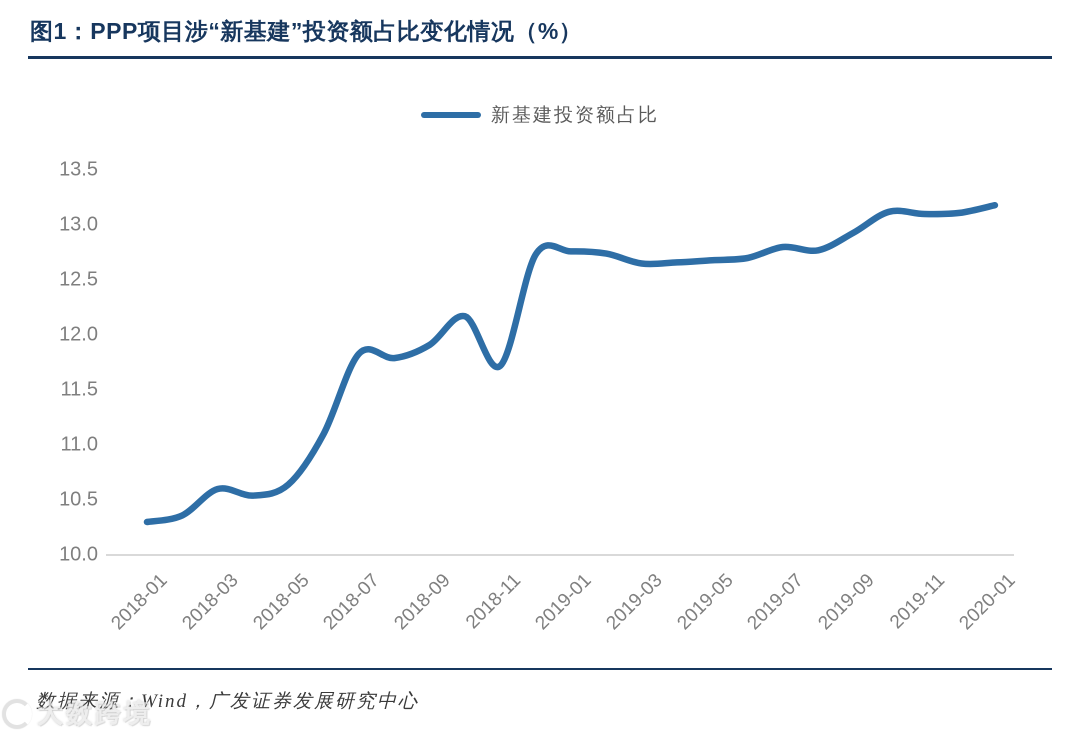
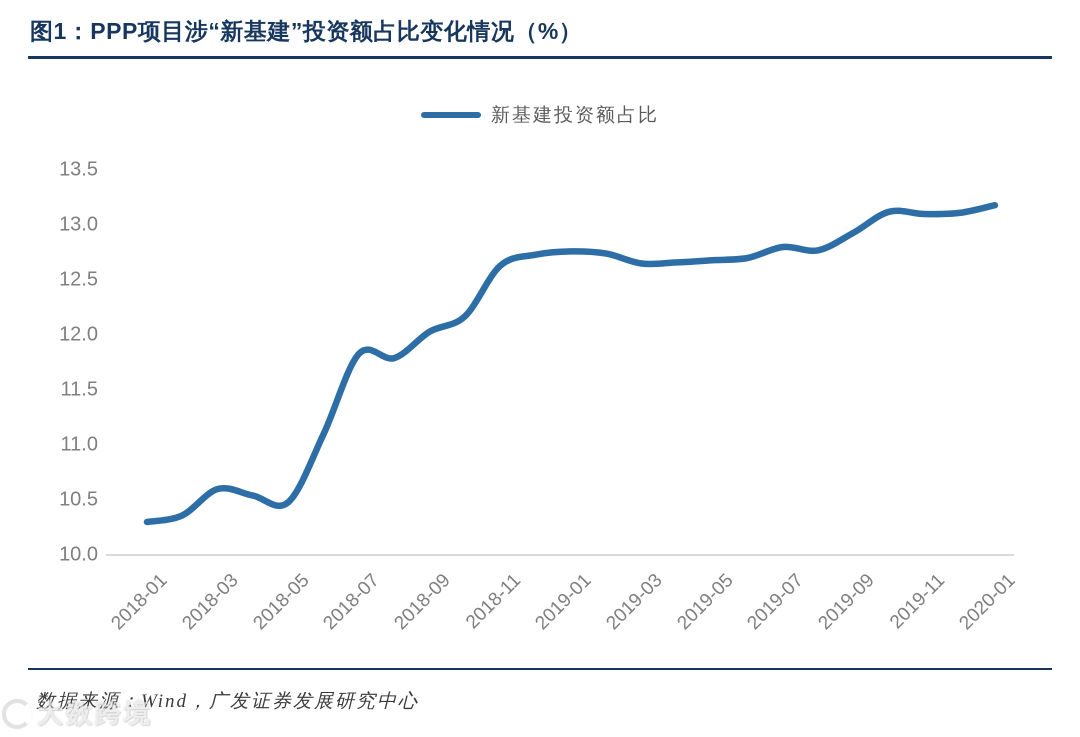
2018-05: 10.64 -> 10.48
2018-09: 11.91 -> 12.03
2018-11: 11.72 -> 12.63
